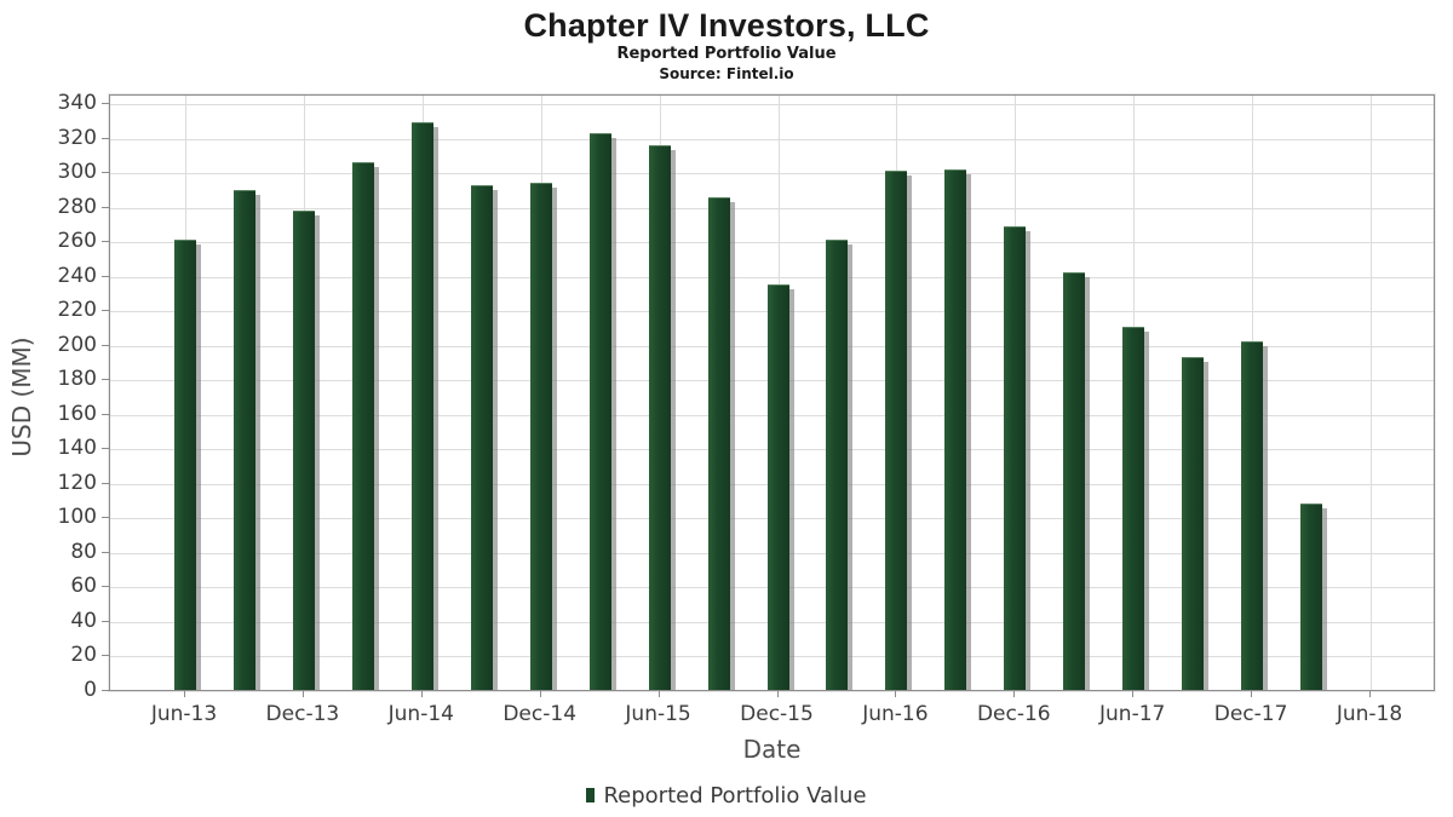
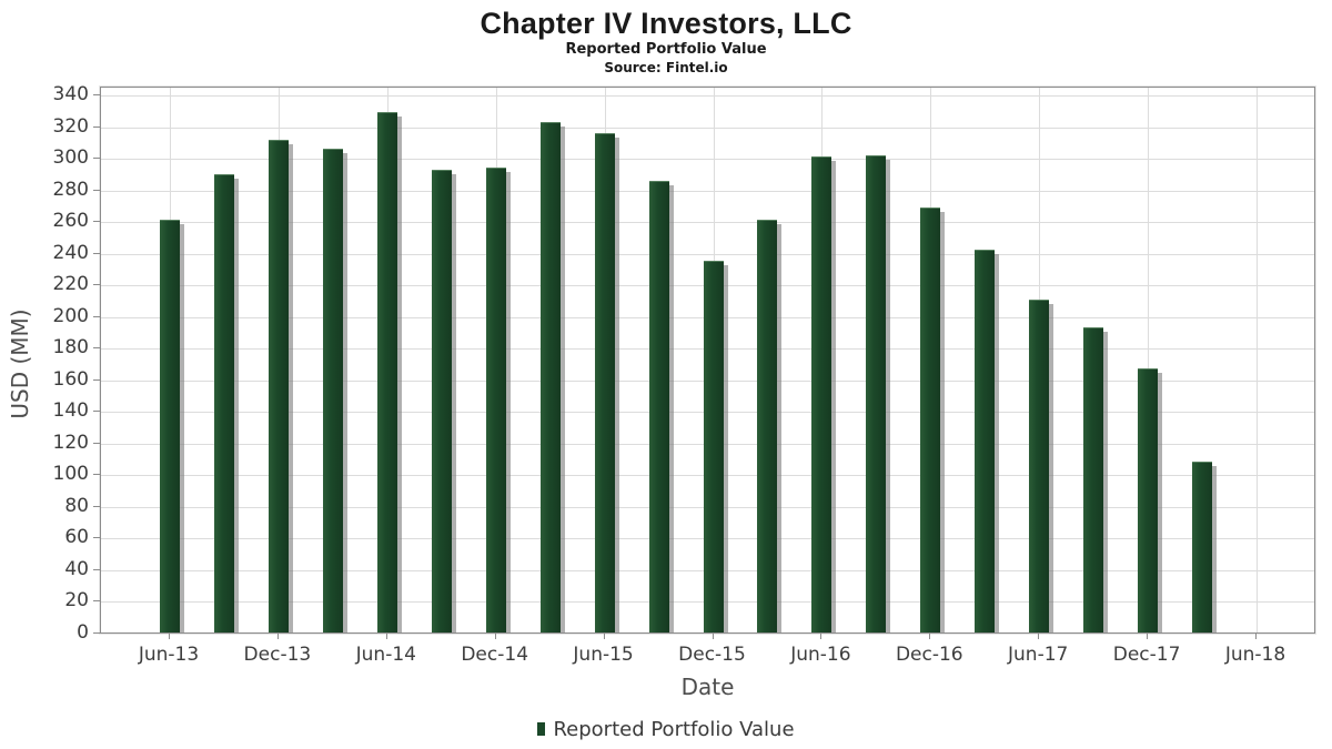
Dec-13: 277 -> 311
Dec-17: 201 -> 166
